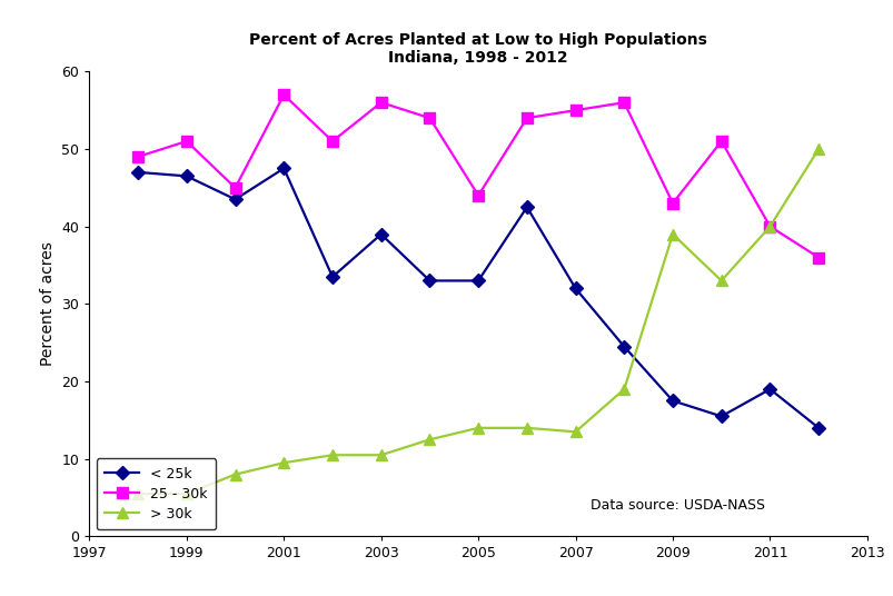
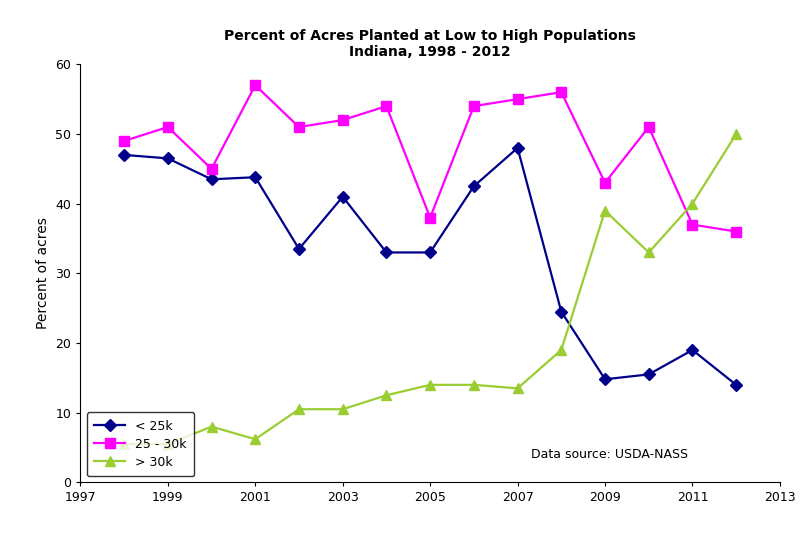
< 25k/2001: 47.5 -> 43.8
> 30k/2001: 9.5 -> 6.2
< 25k/2003: 39.0 -> 41.0
25 - 30k/2003: 56 -> 52
25 - 30k/2005: 44 -> 38
< 25k/2007: 32.0 -> 48.0
< 25k/2009: 17.5 -> 14.8
25 - 30k/2011: 40 -> 37
